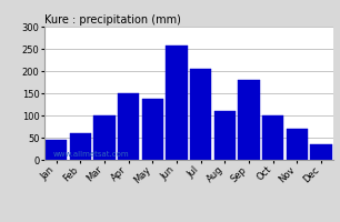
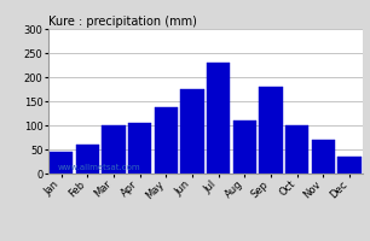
Apr: 150 -> 105
Jun: 258 -> 175
Jul: 205 -> 230
